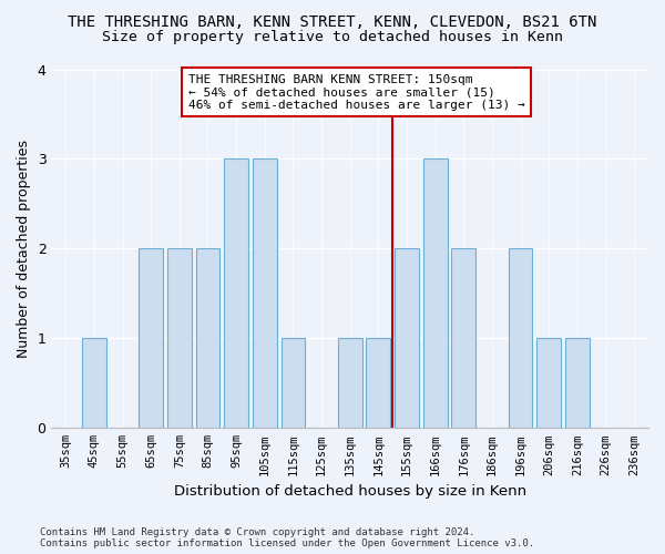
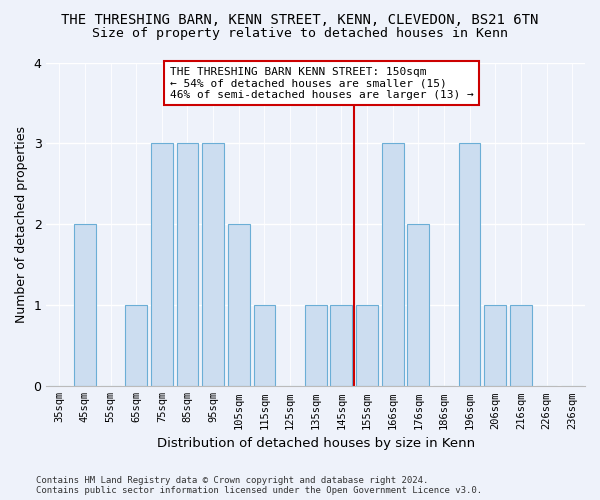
45sqm: 1 -> 2
65sqm: 2 -> 1
75sqm: 2 -> 3
85sqm: 2 -> 3
105sqm: 3 -> 2
155sqm: 2 -> 1
196sqm: 2 -> 3
